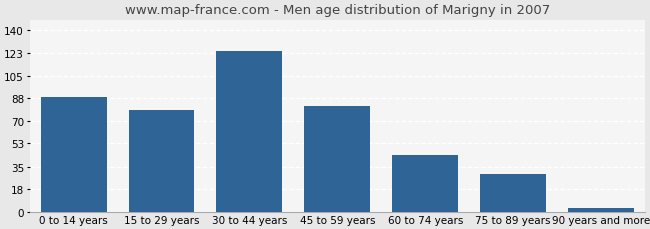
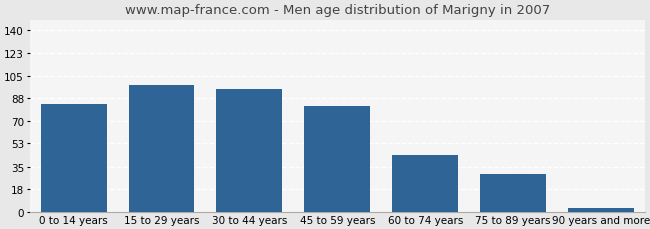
0 to 14 years: 89 -> 83
15 to 29 years: 79 -> 98
30 to 44 years: 124 -> 95
